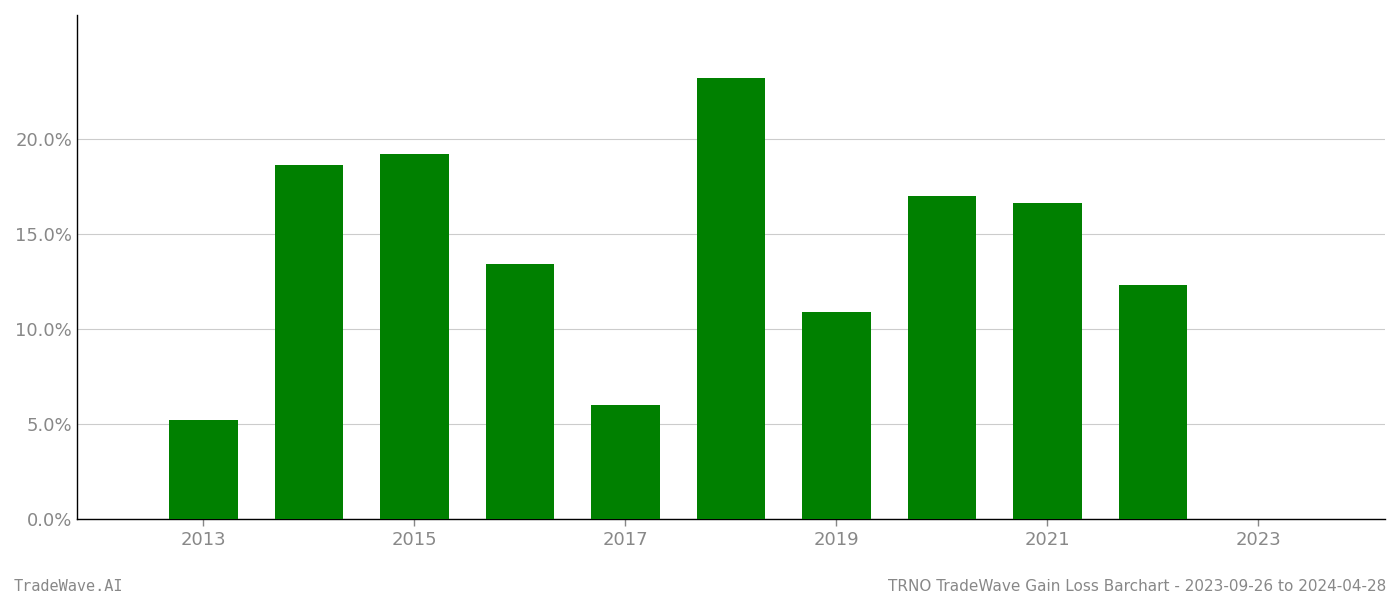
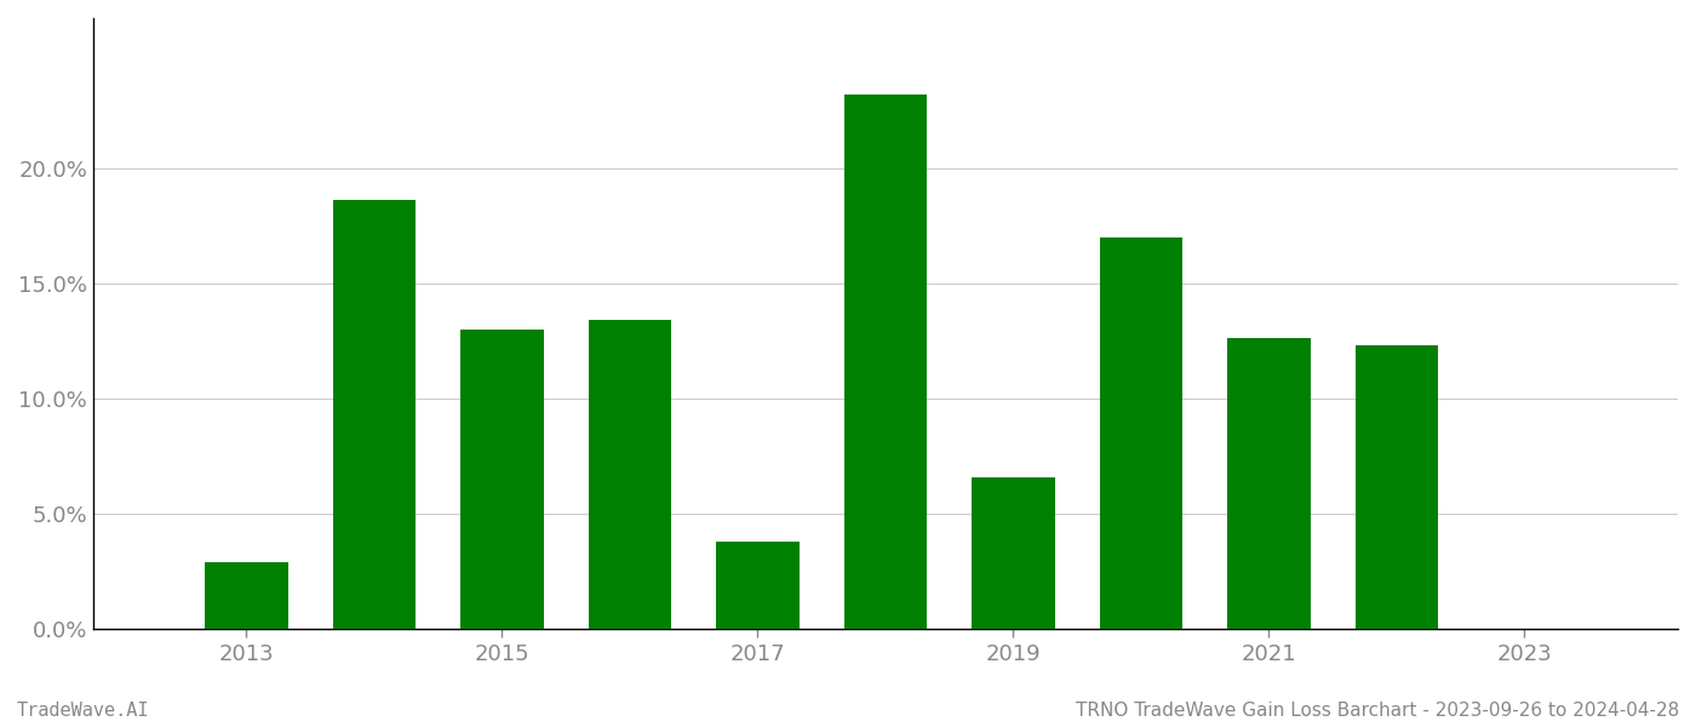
2013: 5.2% -> 2.9%
2015: 19.2% -> 13.0%
2017: 6.0% -> 3.8%
2019: 10.9% -> 6.6%
2021: 16.6% -> 12.6%
